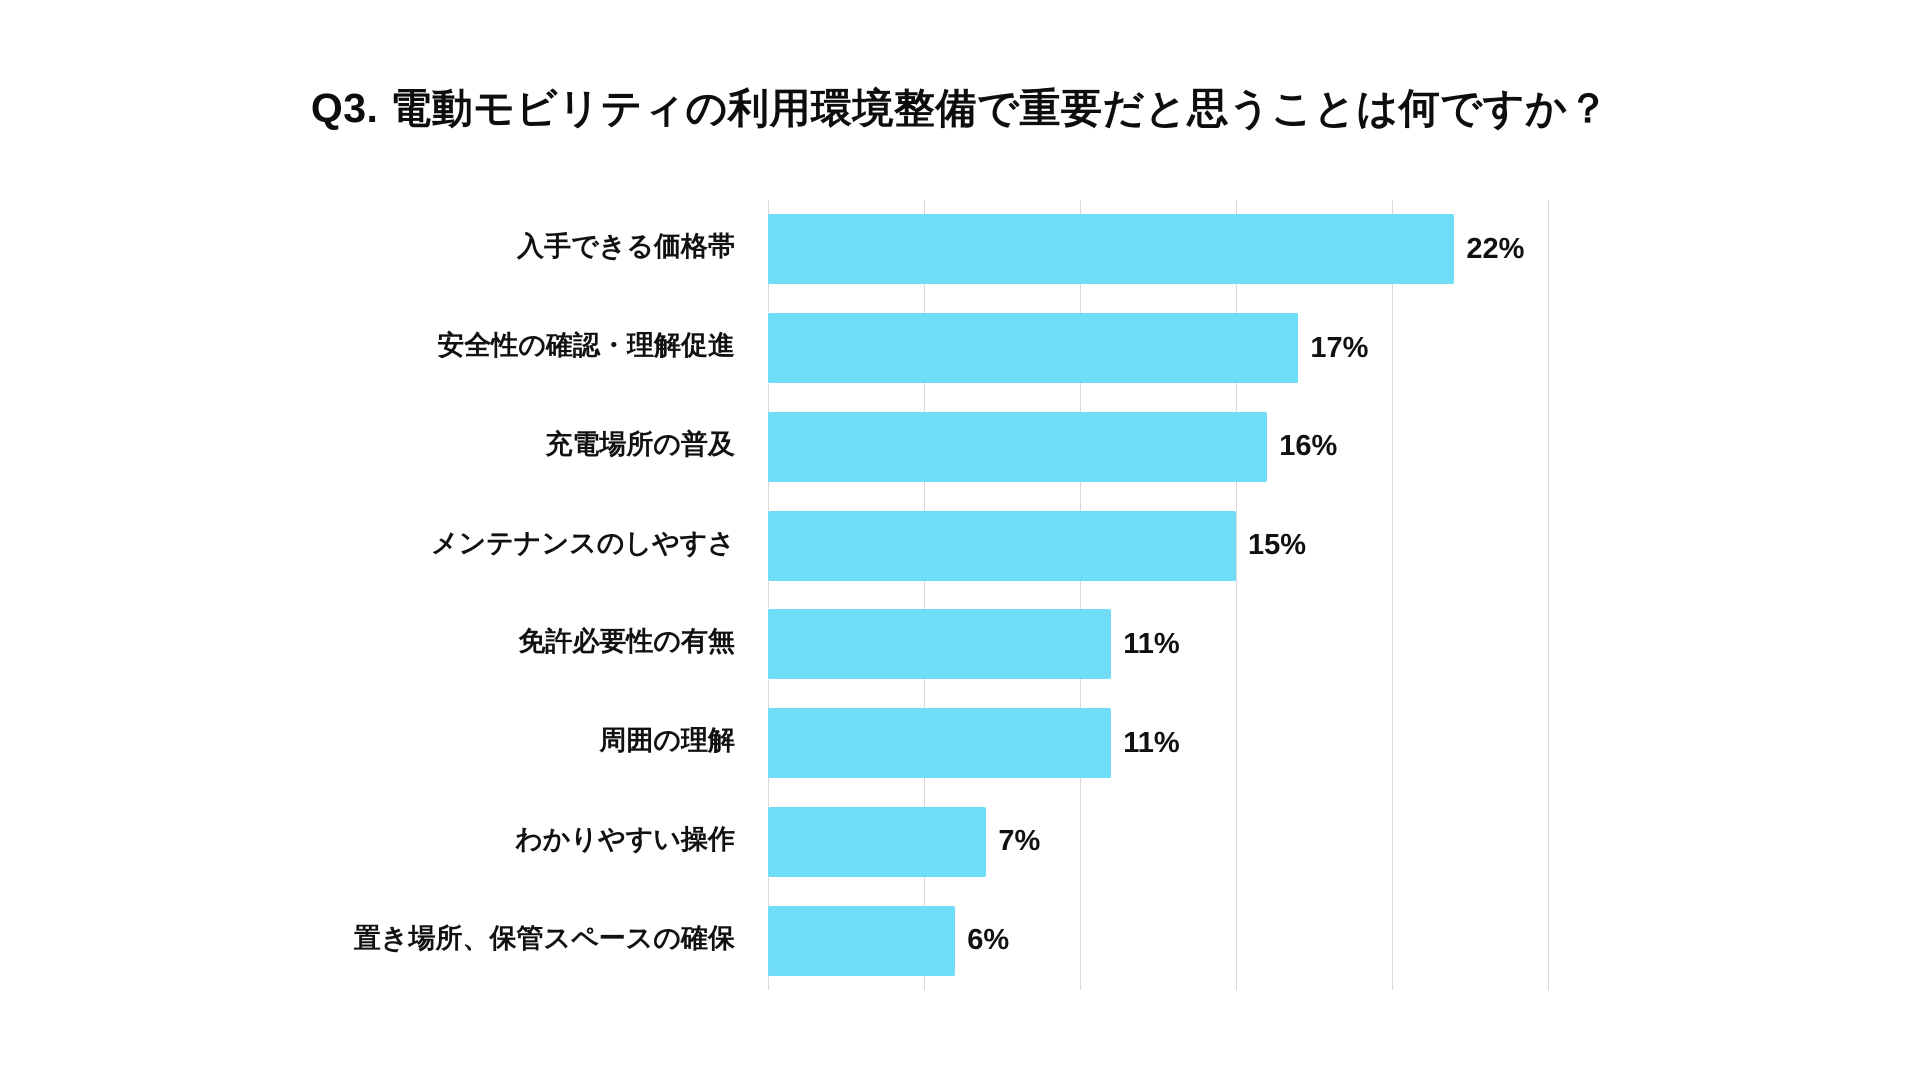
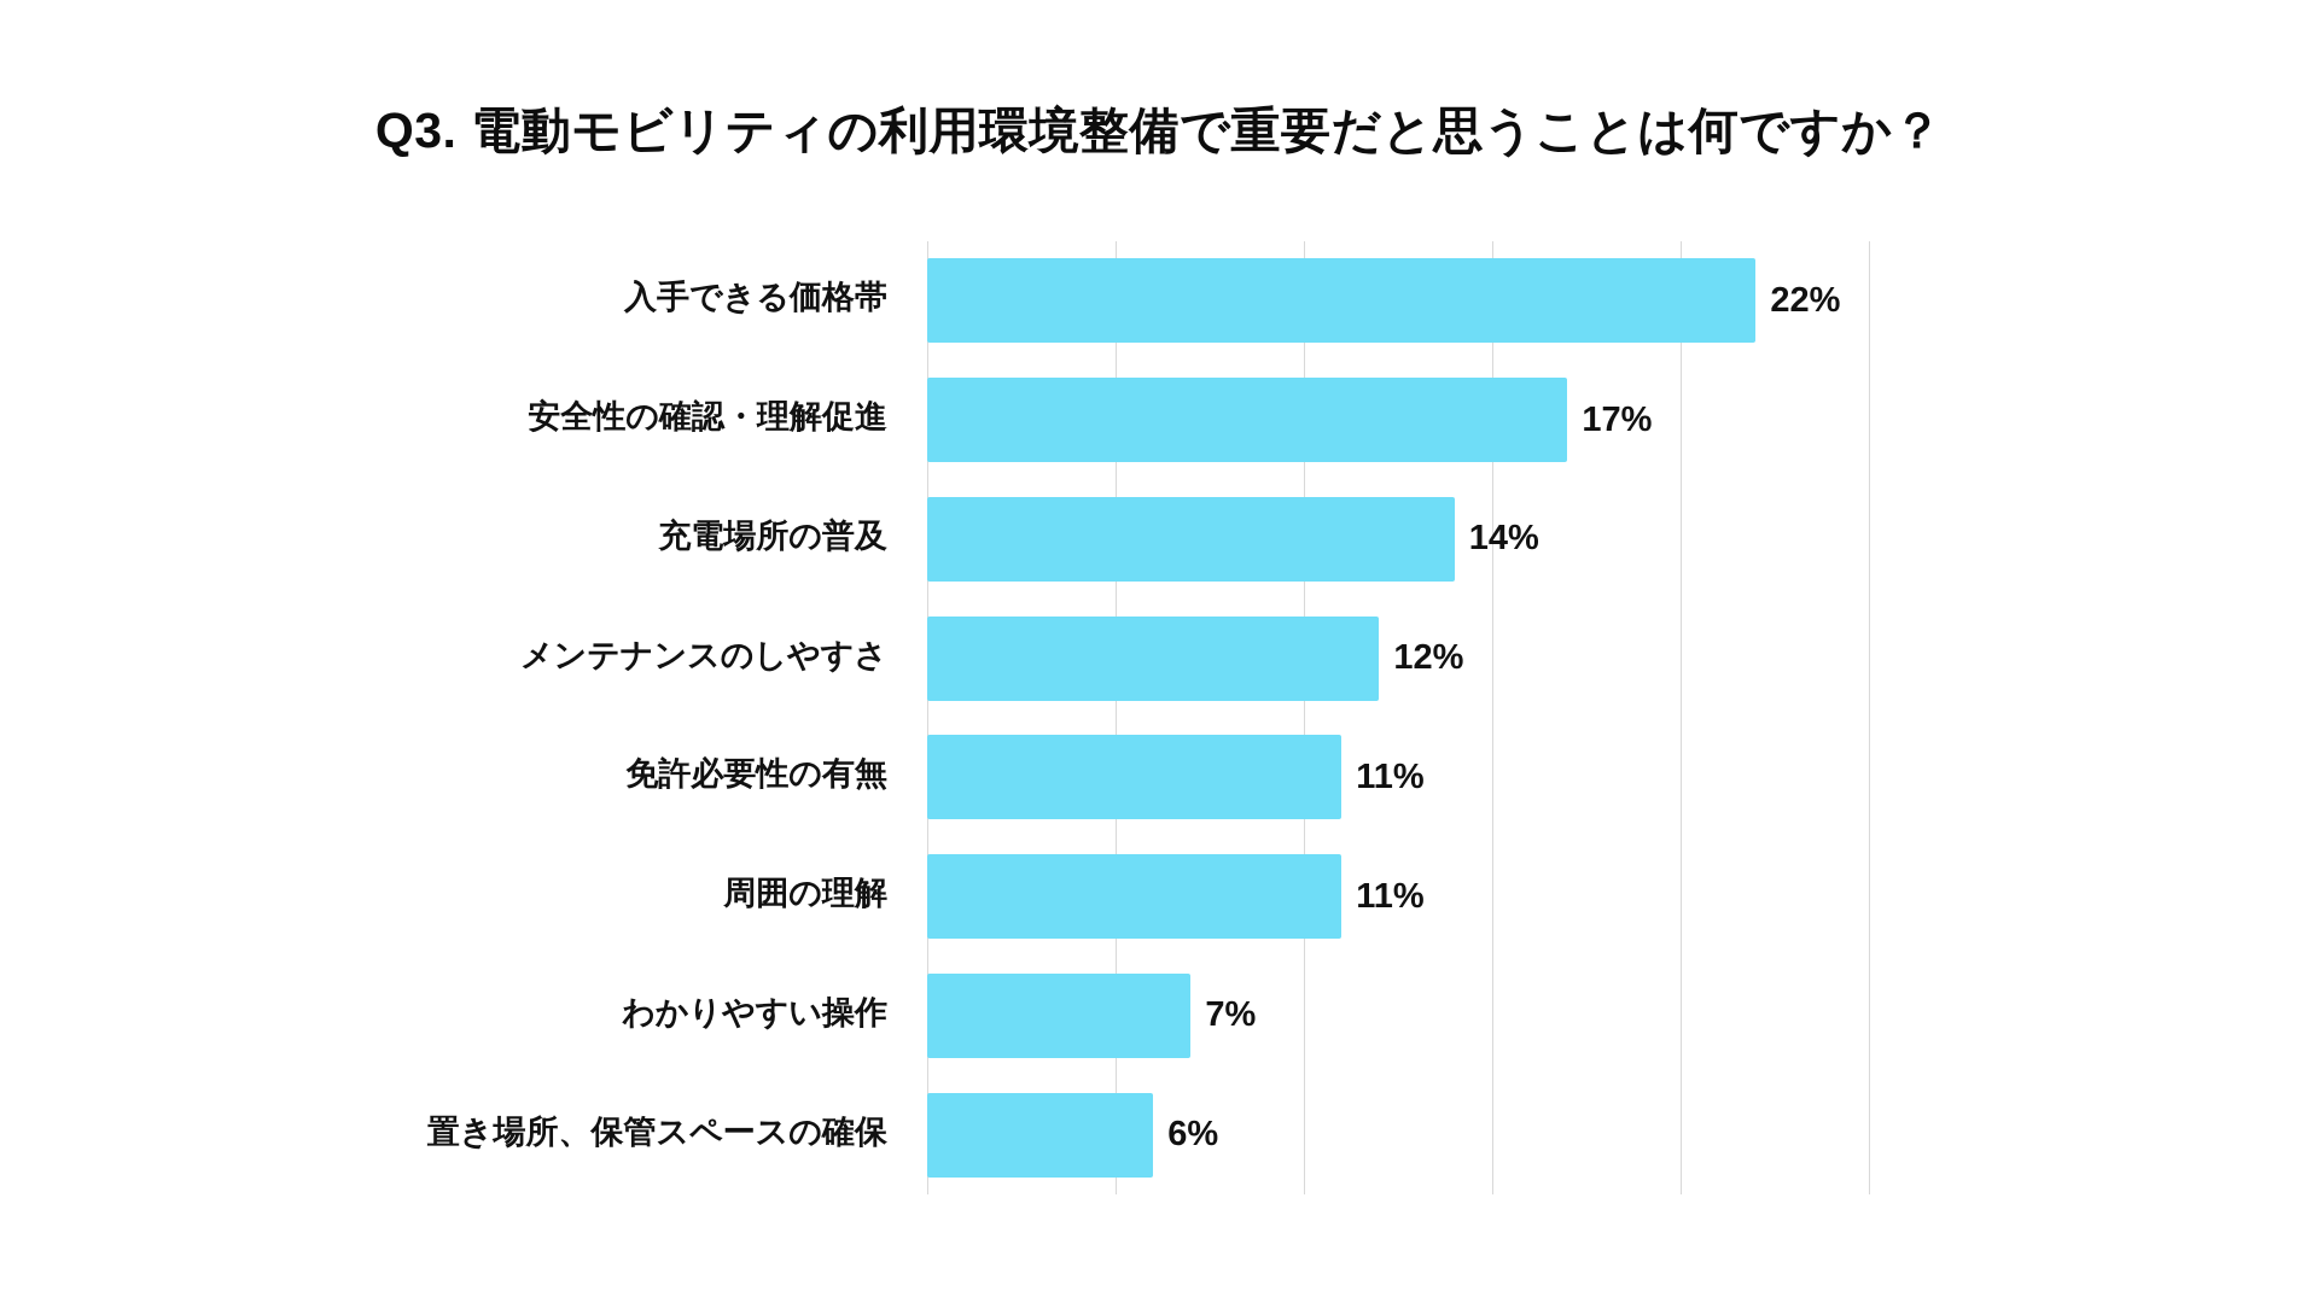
充電場所の普及: 16% -> 14%
メンテナンスのしやすさ: 15% -> 12%
